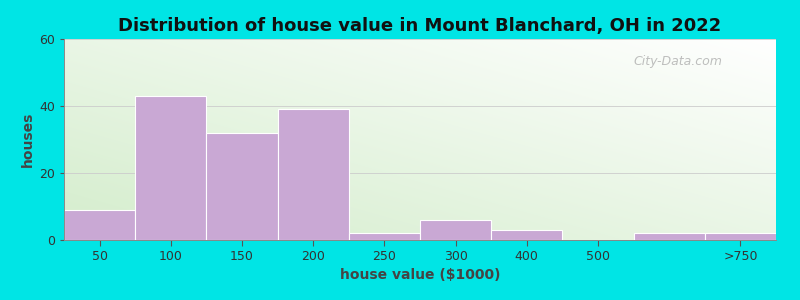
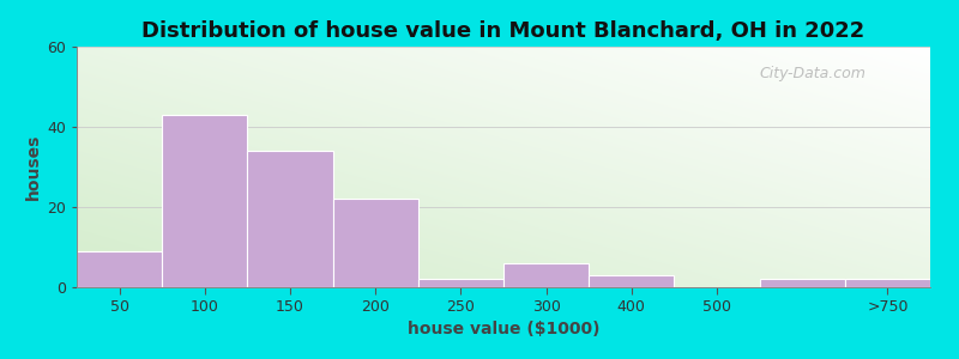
150: 32 -> 34
200: 39 -> 22
